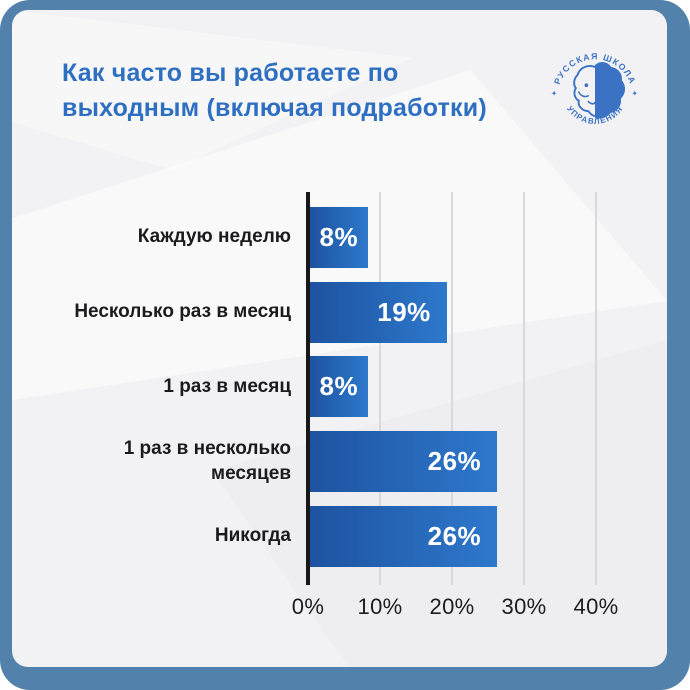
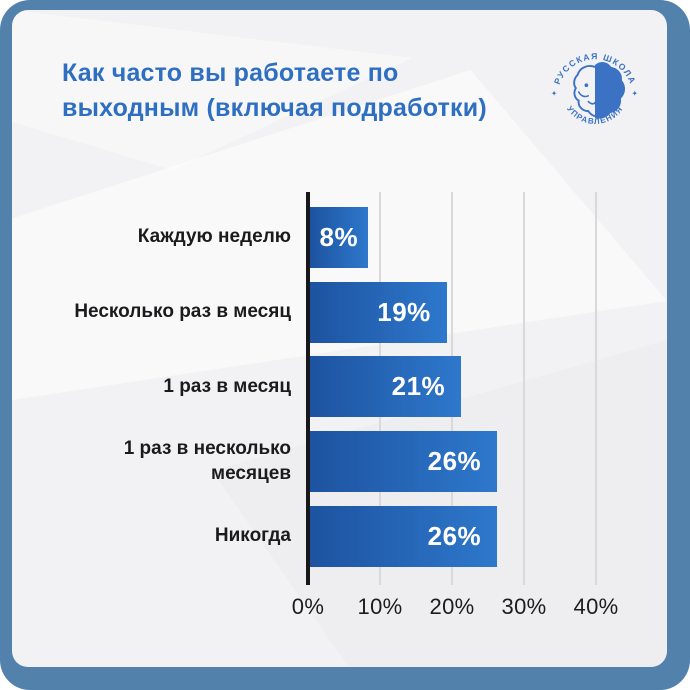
1 раз в месяц: 8% -> 21%
